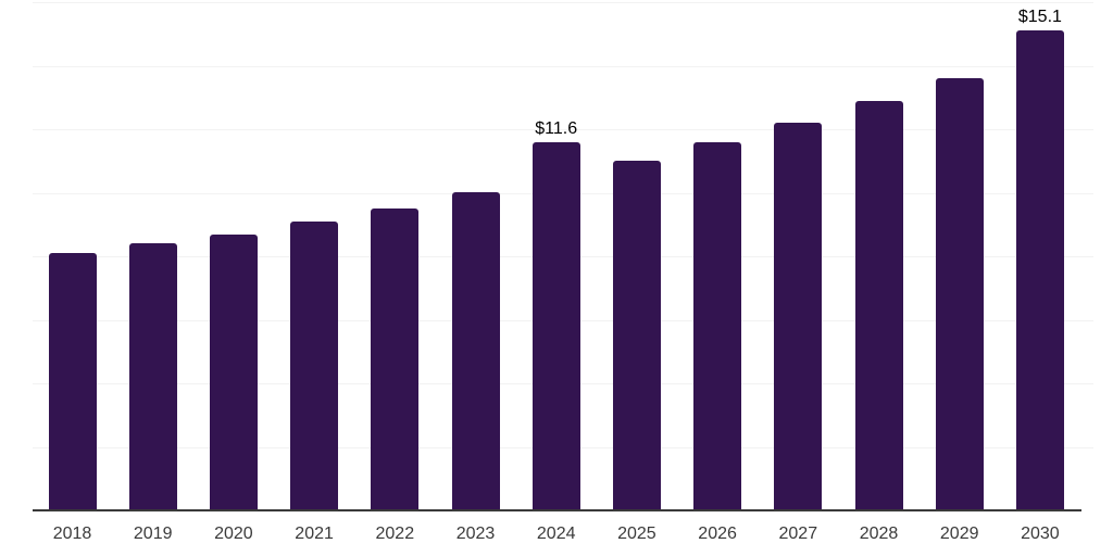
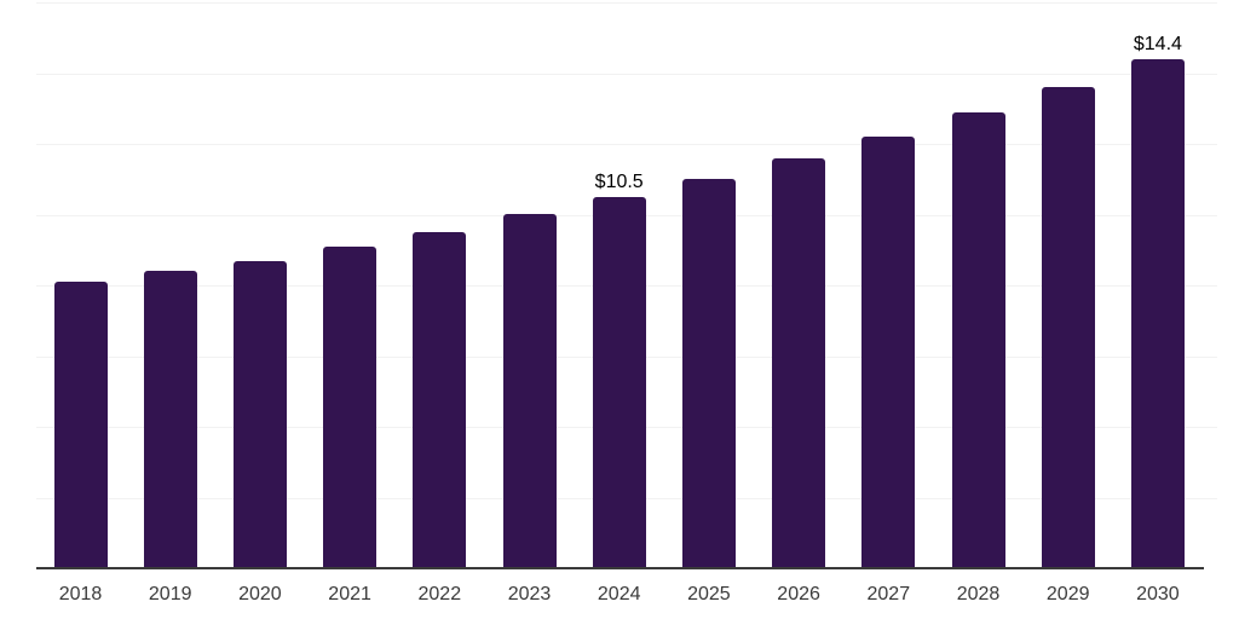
2024: $11.6 -> $10.5
2030: $15.1 -> $14.4
